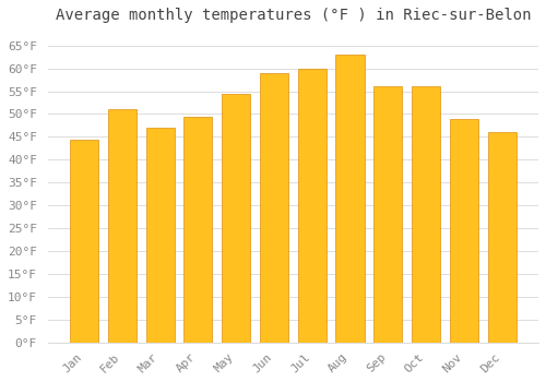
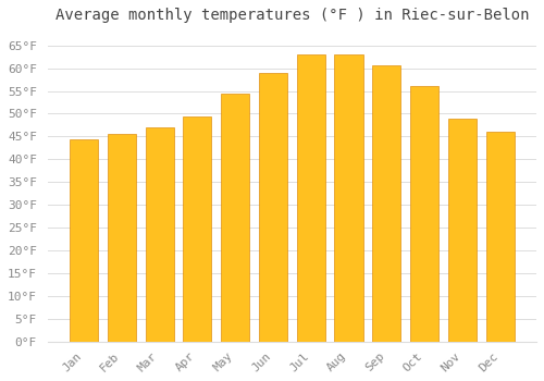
Feb: 51.0°F -> 45.5°F
Jul: 60.0°F -> 63.0°F
Sep: 56.0°F -> 60.5°F
